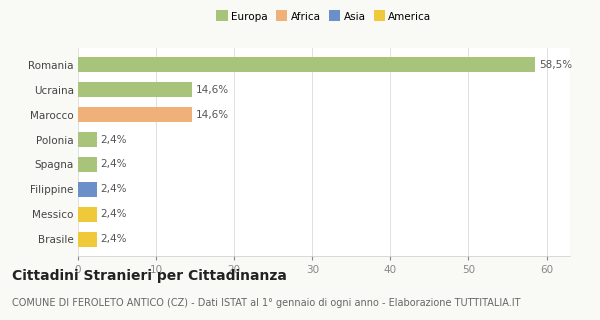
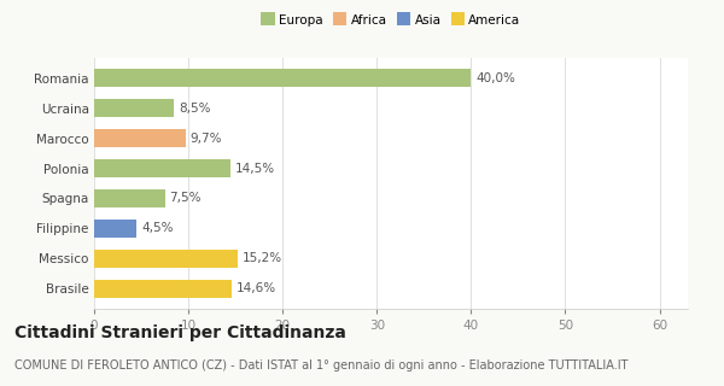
Romania: 58,5% -> 40,0%
Ucraina: 14,6% -> 8,5%
Marocco: 14,6% -> 9,7%
Polonia: 2,4% -> 14,5%
Spagna: 2,4% -> 7,5%
Filippine: 2,4% -> 4,5%
Messico: 2,4% -> 15,2%
Brasile: 2,4% -> 14,6%
